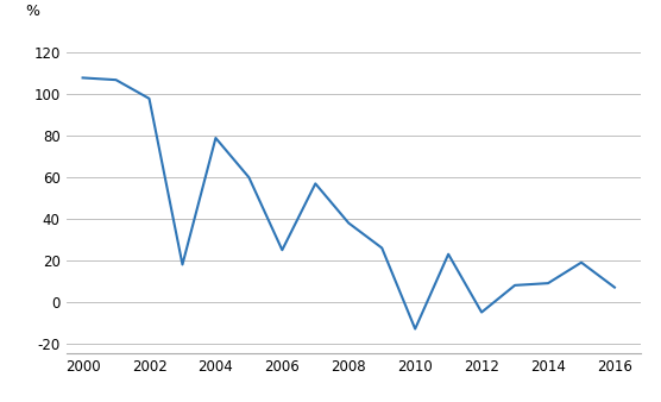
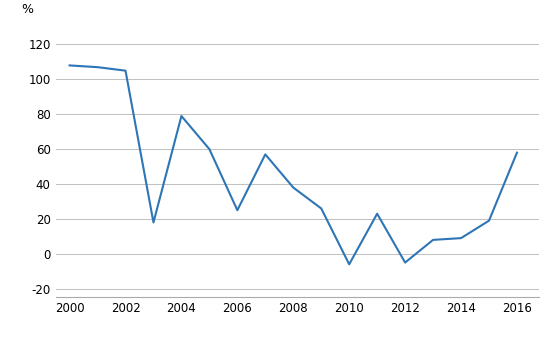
2002: 98 -> 105
2010: -13 -> -6
2016: 7 -> 58
